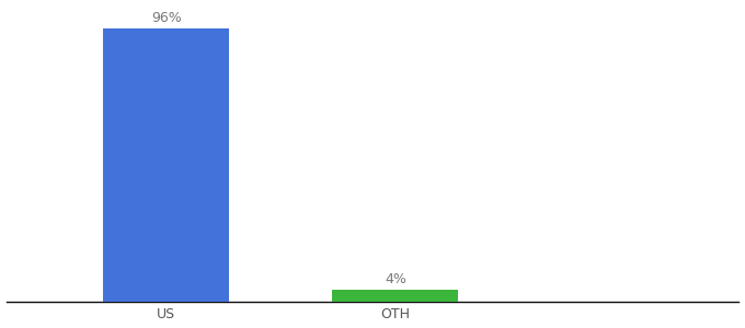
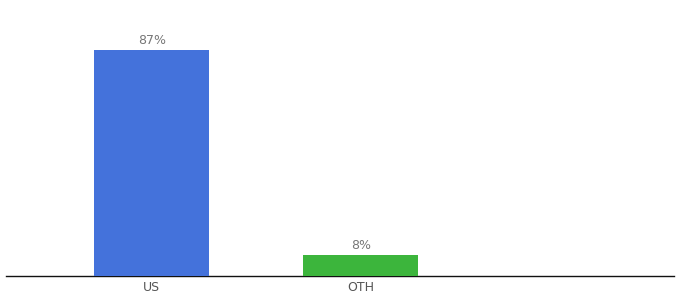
US: 96% -> 87%
OTH: 4% -> 8%
